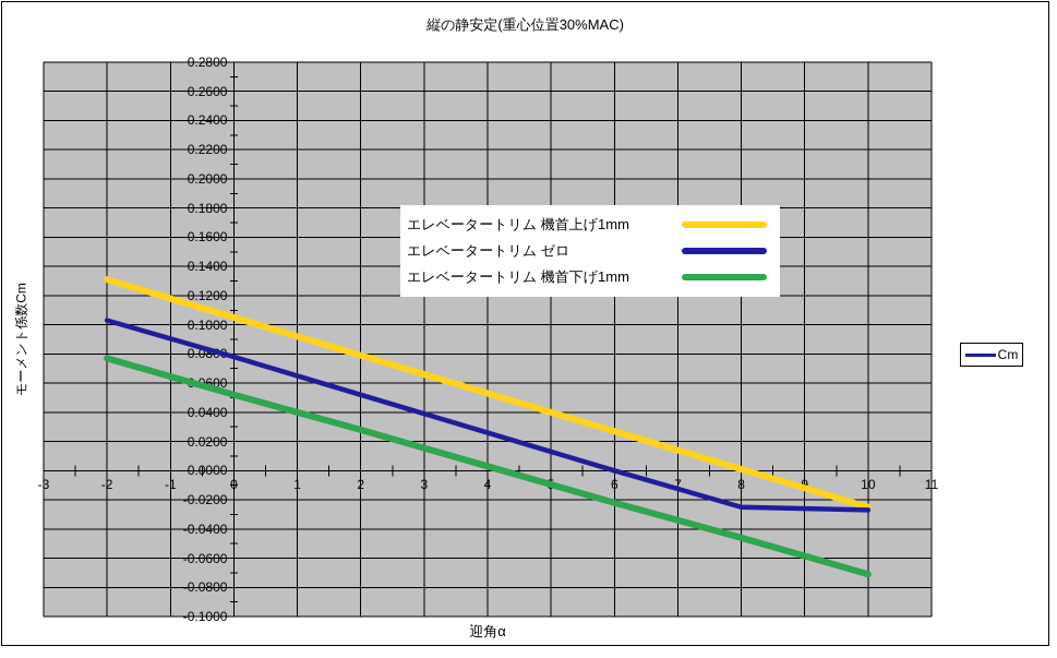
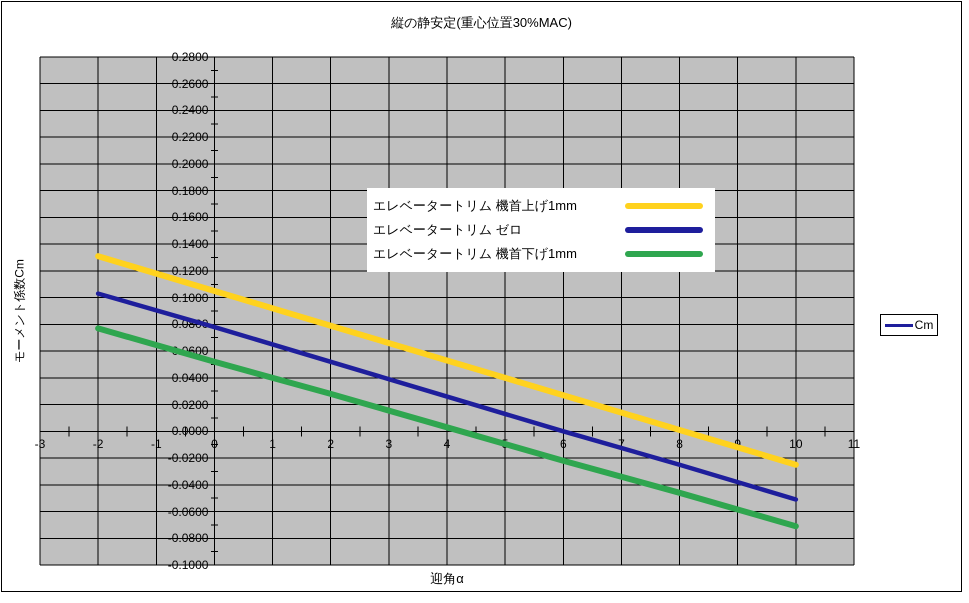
エレベータートリム ゼロ/10: -0.027 -> -0.051
